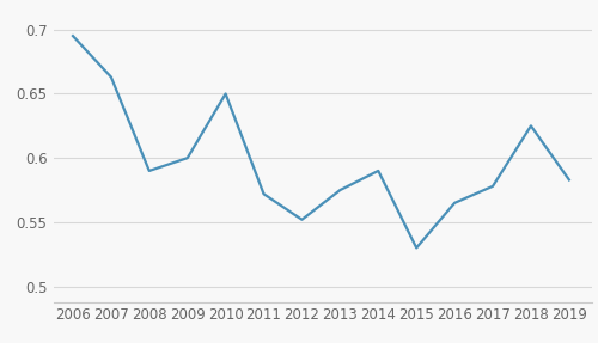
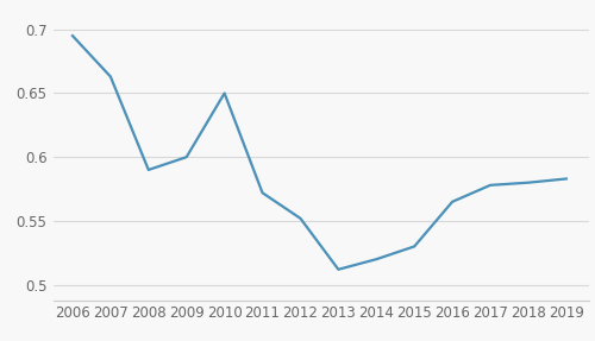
2013: 0.575 -> 0.512
2014: 0.590 -> 0.520
2018: 0.625 -> 0.580
